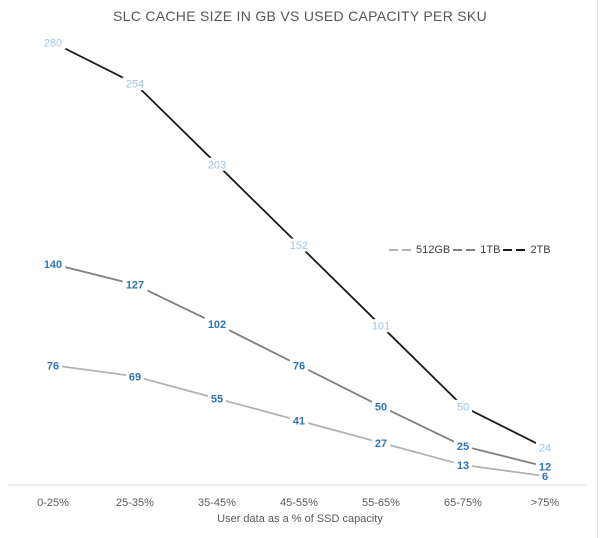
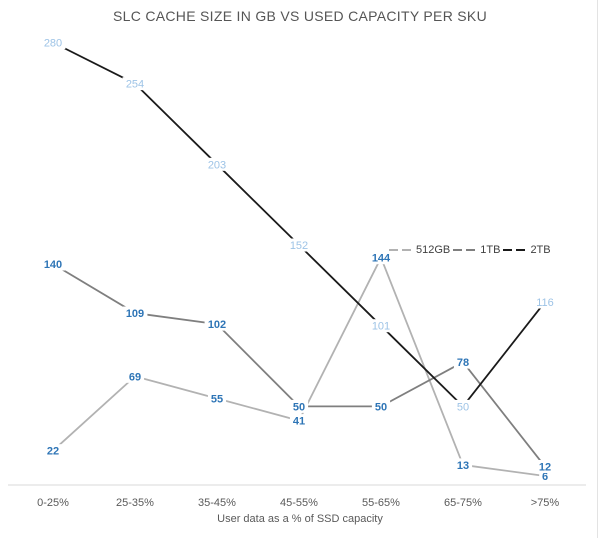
512GB/0-25%: 76 -> 22
1TB/25-35%: 127 -> 109
1TB/45-55%: 76 -> 50
512GB/55-65%: 27 -> 144
1TB/65-75%: 25 -> 78
2TB/>75%: 24 -> 116
